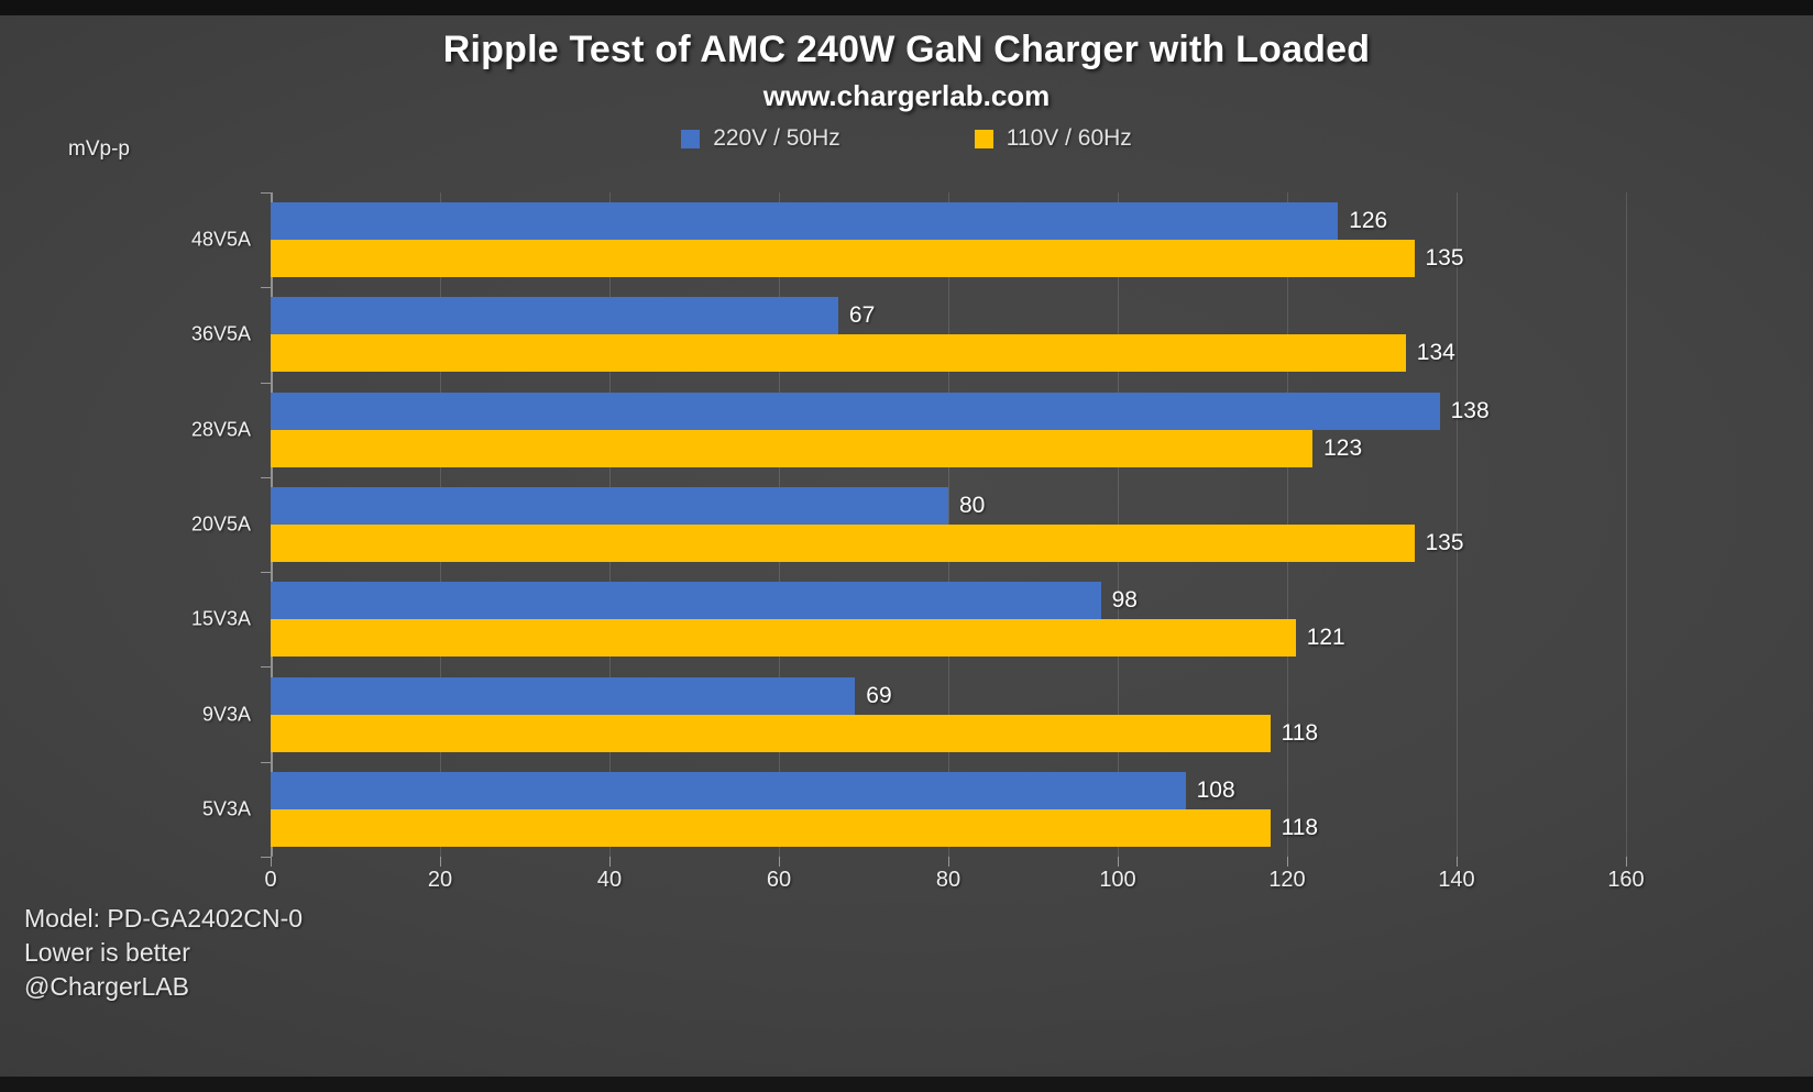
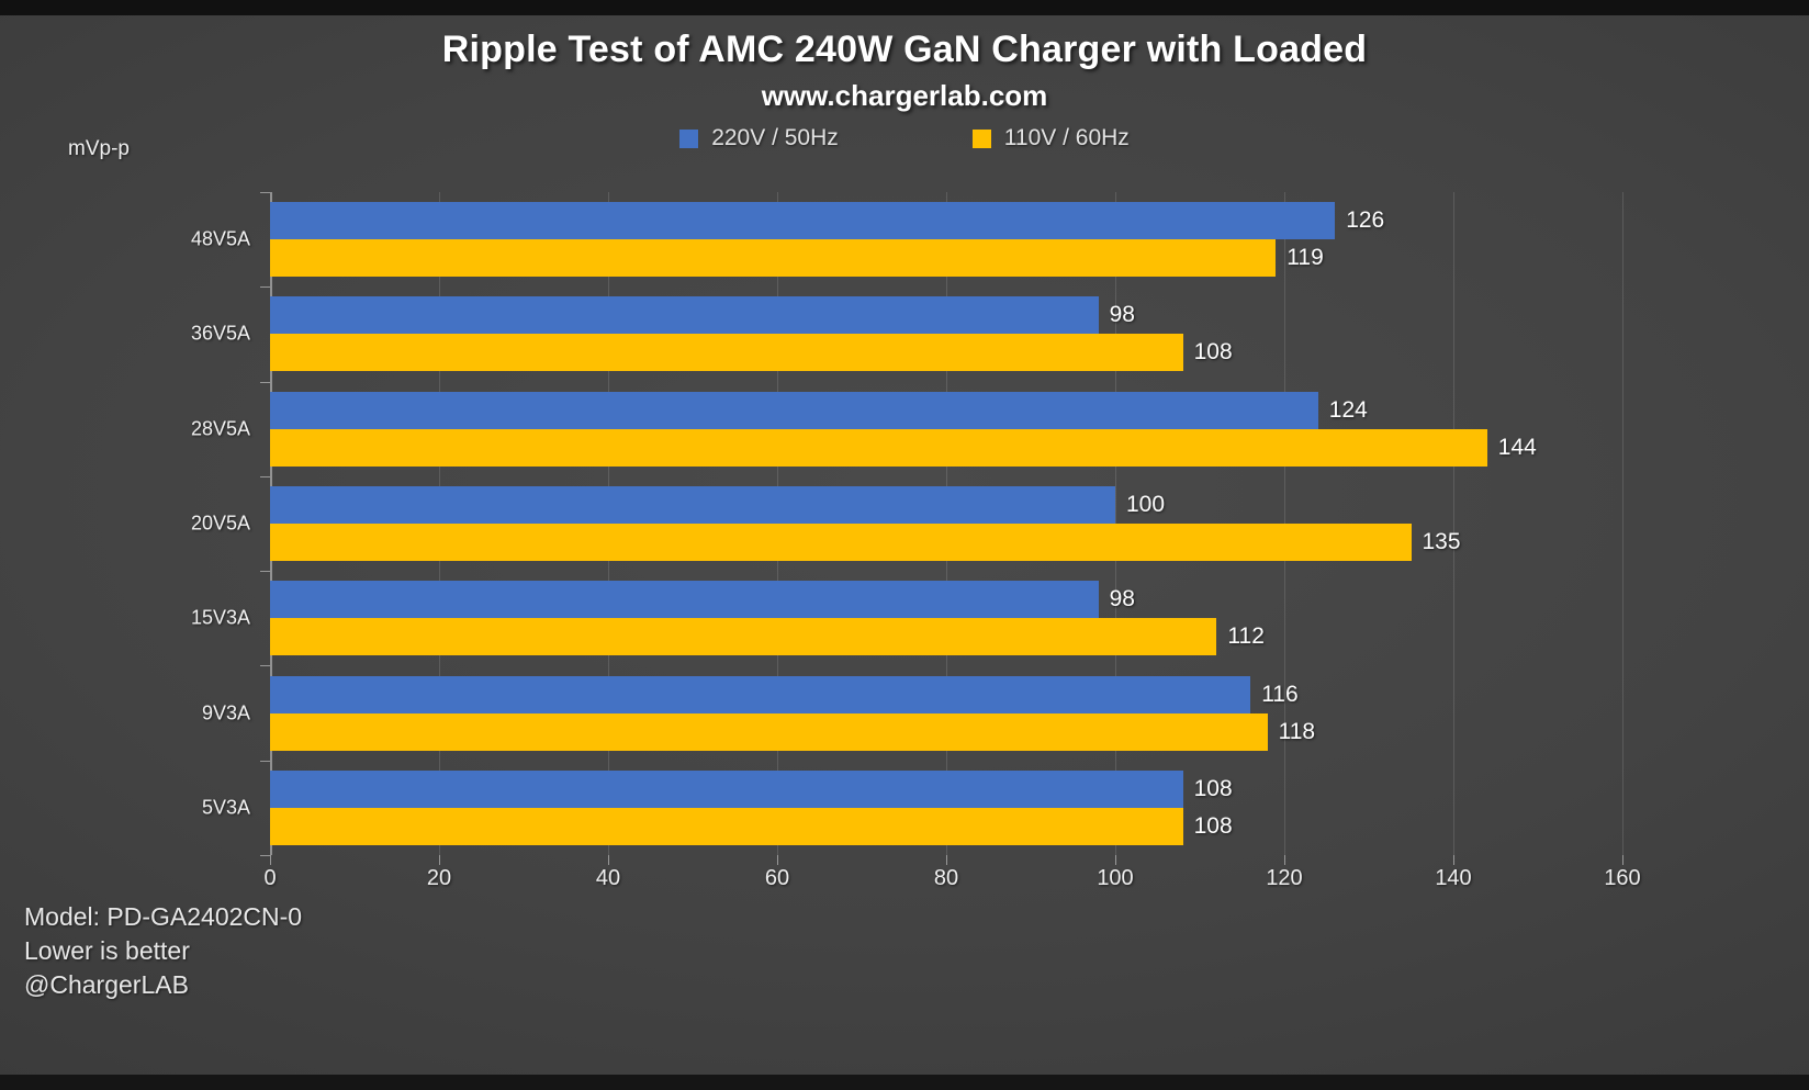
110V / 60Hz/48V5A: 135 -> 119
220V / 50Hz/36V5A: 67 -> 98
110V / 60Hz/36V5A: 134 -> 108
220V / 50Hz/28V5A: 138 -> 124
110V / 60Hz/28V5A: 123 -> 144
220V / 50Hz/20V5A: 80 -> 100
110V / 60Hz/15V3A: 121 -> 112
220V / 50Hz/9V3A: 69 -> 116
110V / 60Hz/5V3A: 118 -> 108
